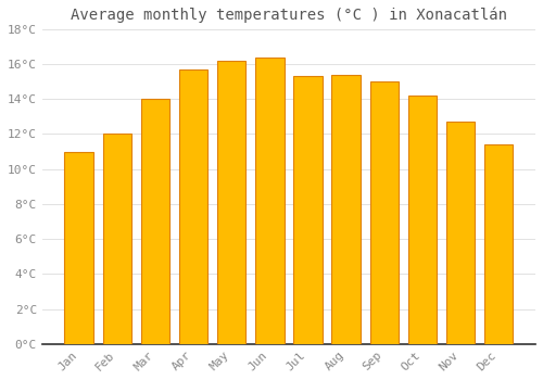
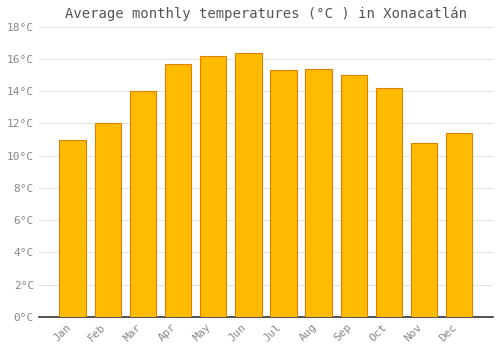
Nov: 12.7°C -> 10.8°C
